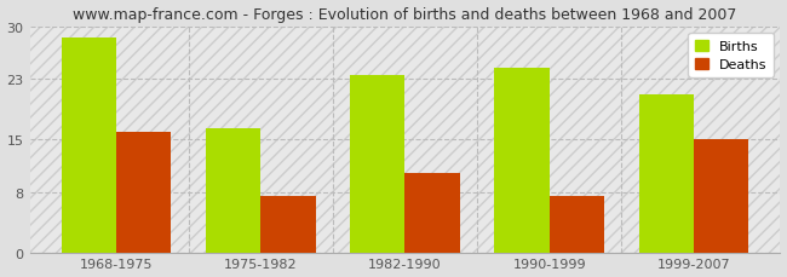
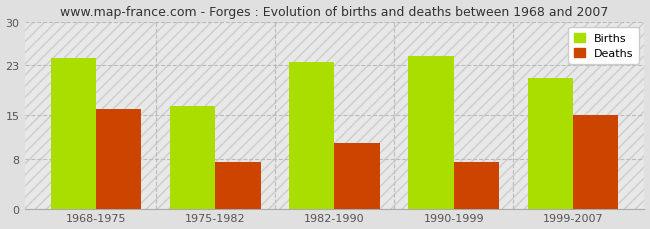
Births/1968-1975: 28.5 -> 24.2
